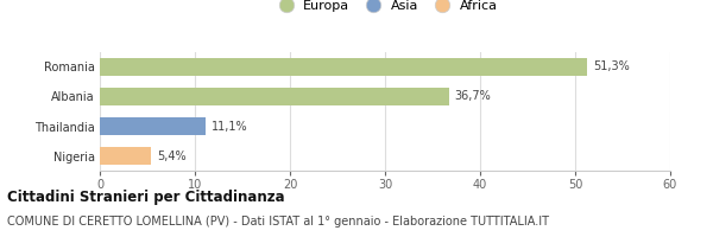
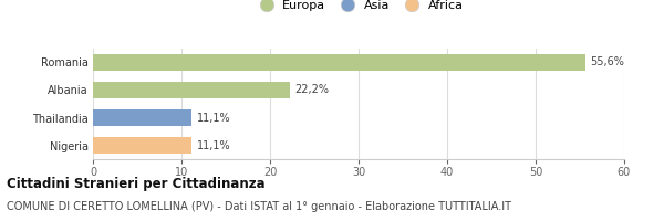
Romania: 51,3% -> 55,6%
Albania: 36,7% -> 22,2%
Nigeria: 5,4% -> 11,1%
